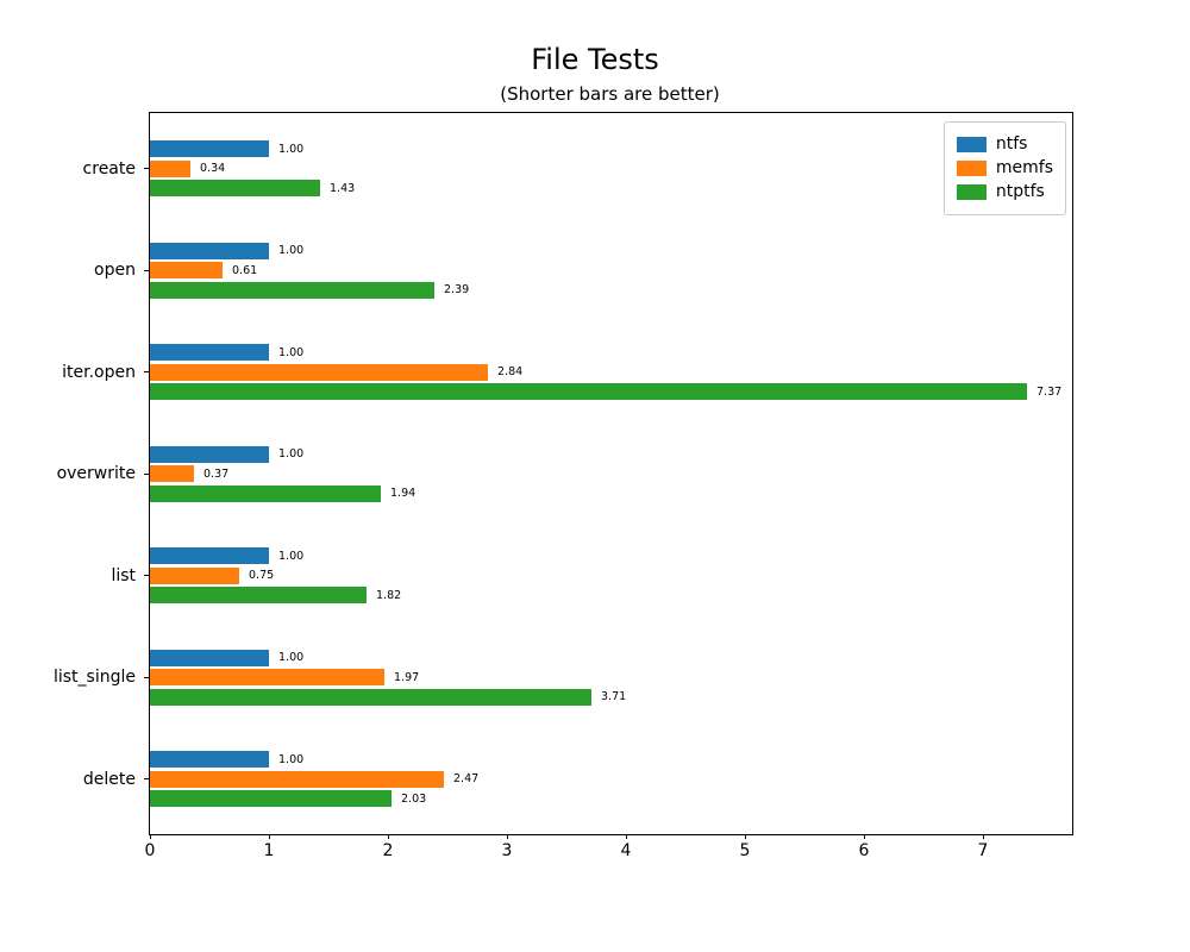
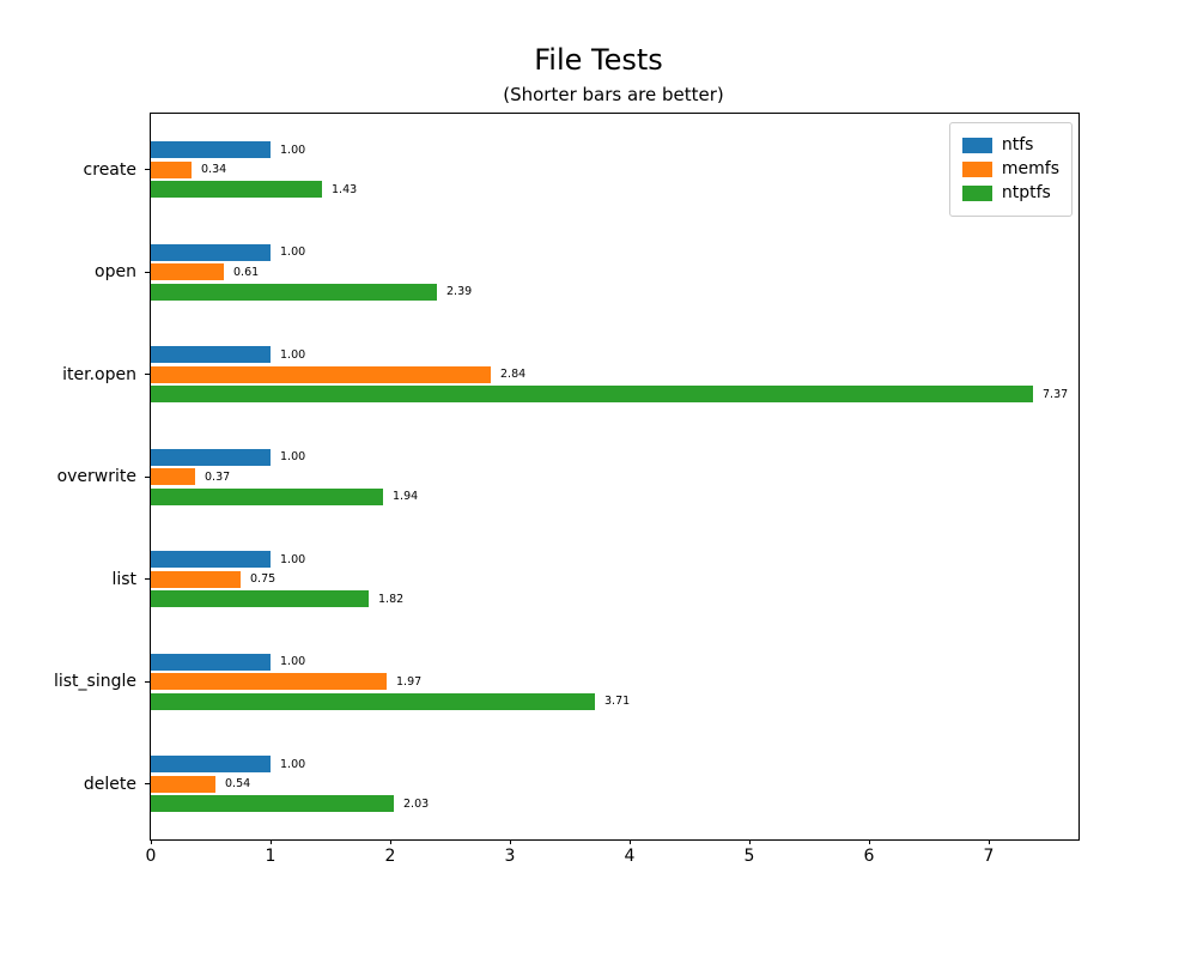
memfs/delete: 2.47 -> 0.54
